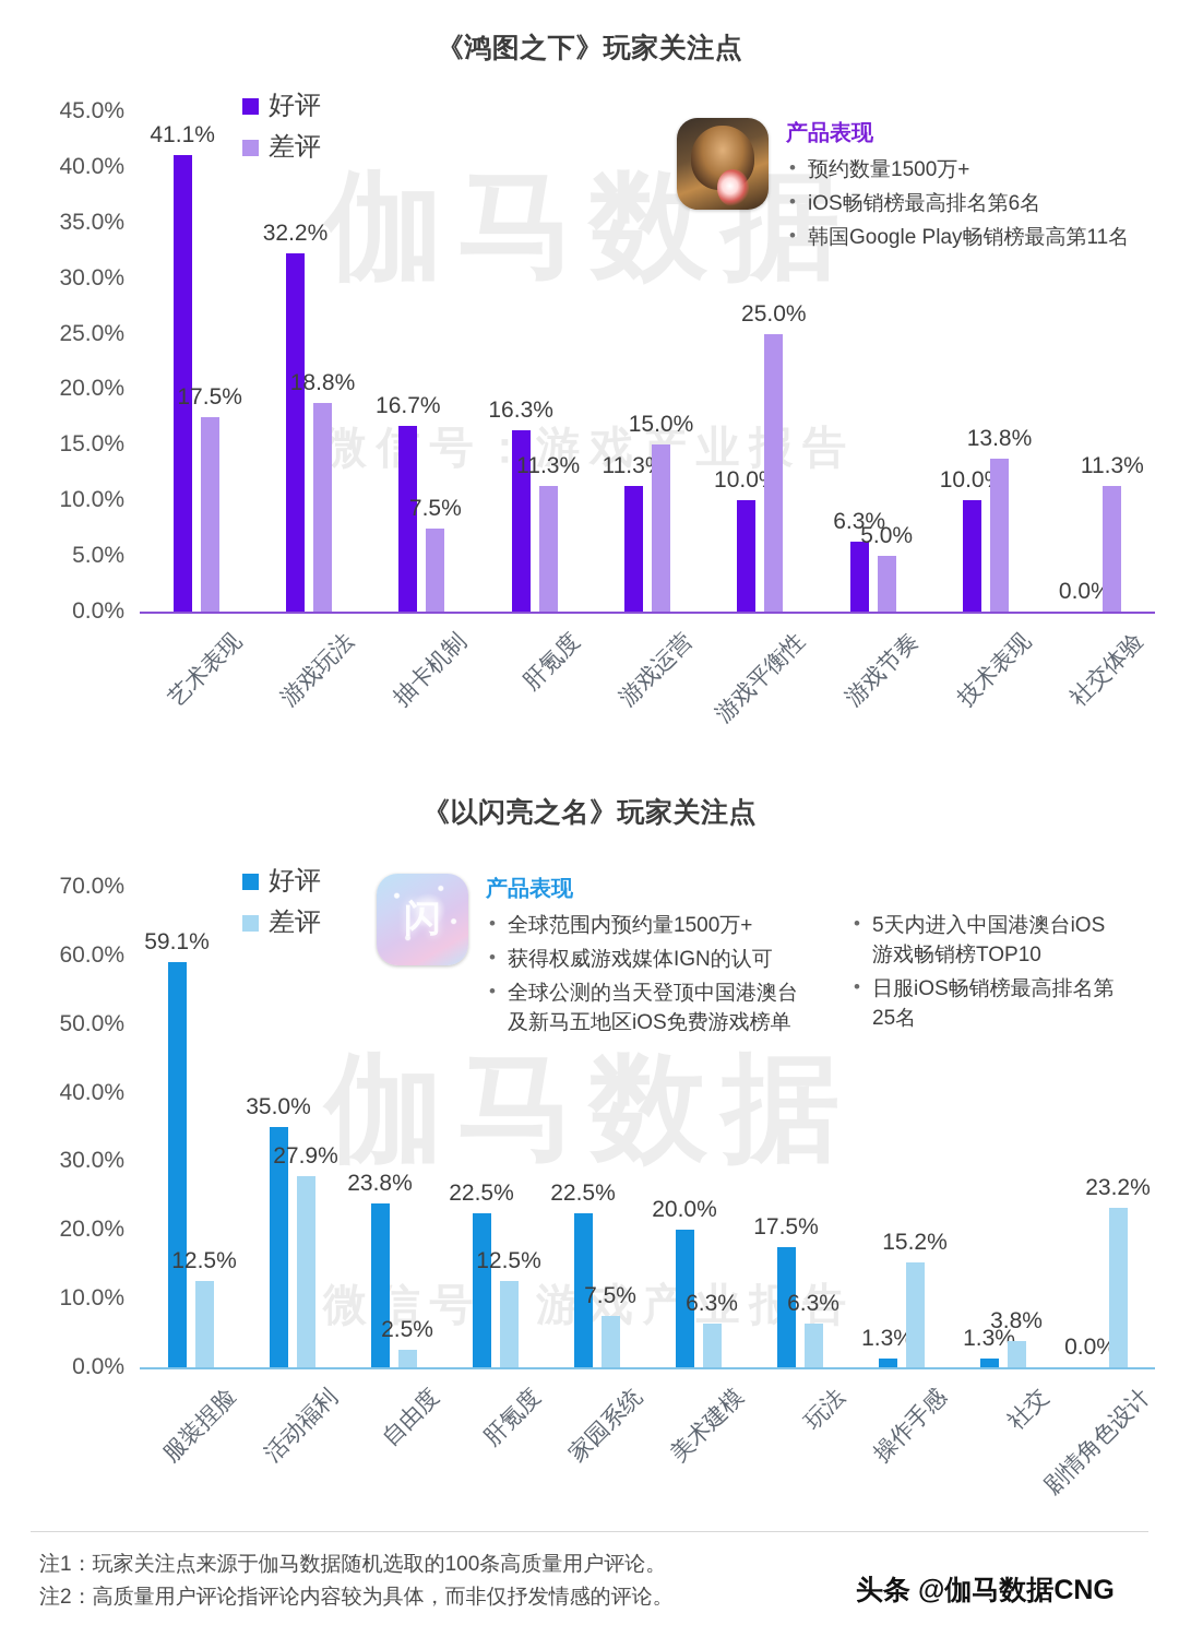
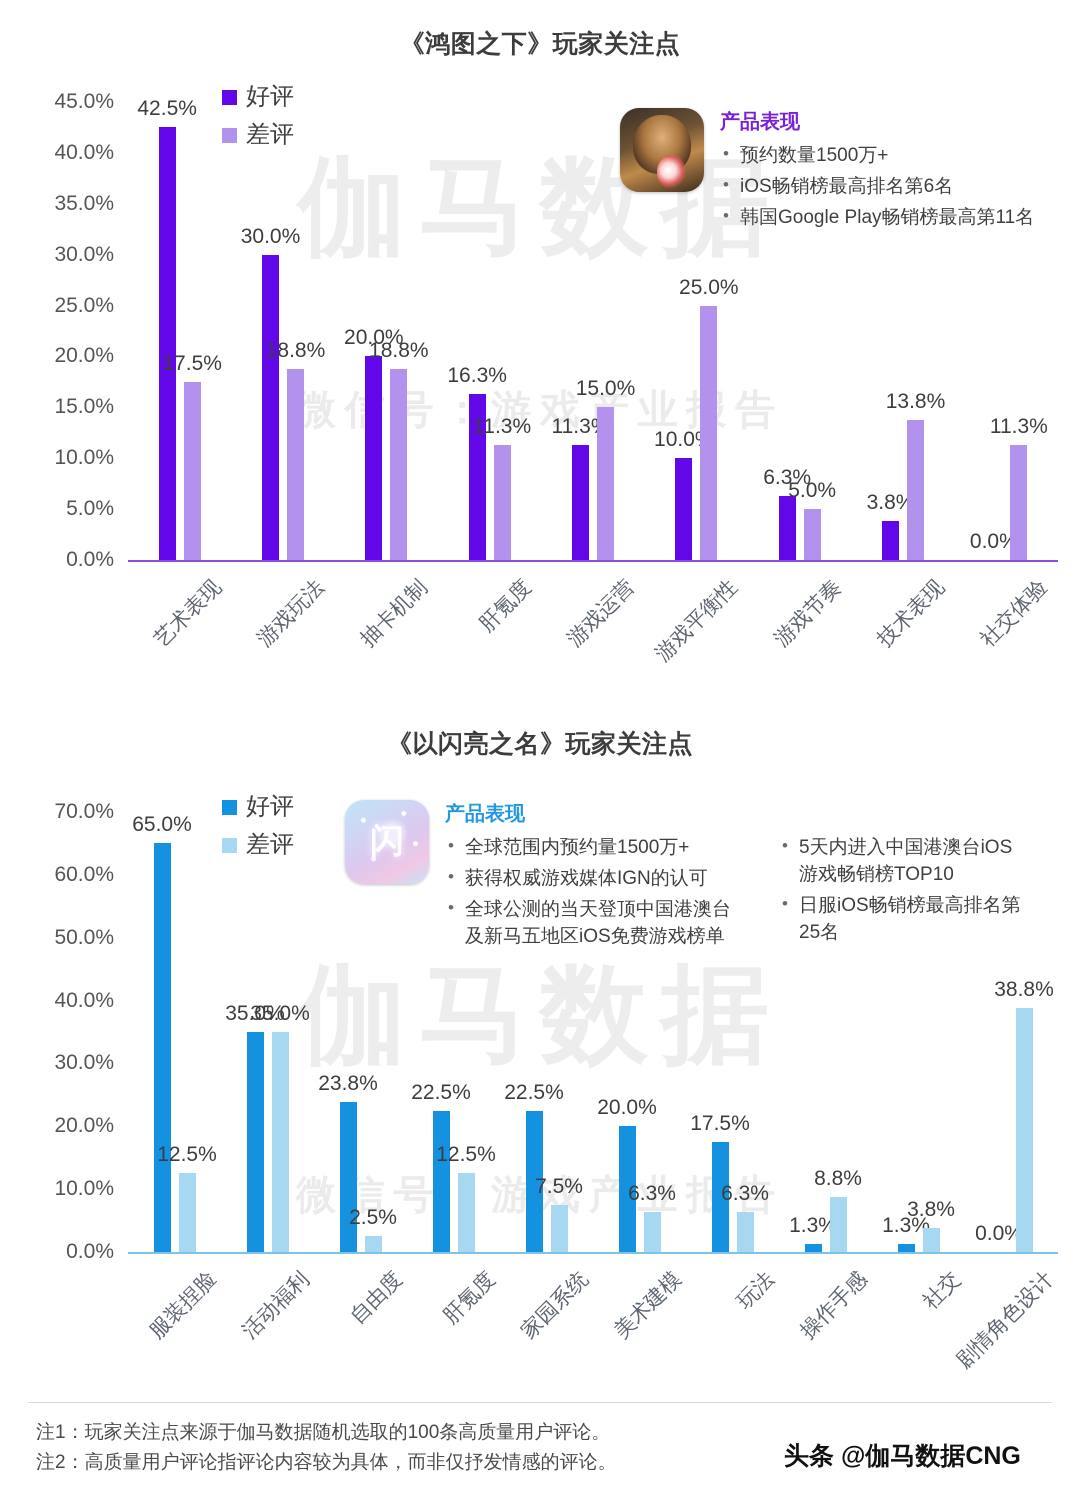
《鸿图之下》玩家关注点/好评/艺术表现: 41.1% -> 42.5%
《鸿图之下》玩家关注点/好评/游戏玩法: 32.2% -> 30.0%
《鸿图之下》玩家关注点/好评/抽卡机制: 16.7% -> 20.0%
《鸿图之下》玩家关注点/差评/抽卡机制: 7.5% -> 18.8%
《鸿图之下》玩家关注点/好评/技术表现: 10.0% -> 3.8%
《以闪亮之名》玩家关注点/好评/服装捏脸: 59.1% -> 65.0%
《以闪亮之名》玩家关注点/差评/活动福利: 27.9% -> 35.0%
《以闪亮之名》玩家关注点/差评/操作手感: 15.2% -> 8.8%
《以闪亮之名》玩家关注点/差评/剧情角色设计: 23.2% -> 38.8%
